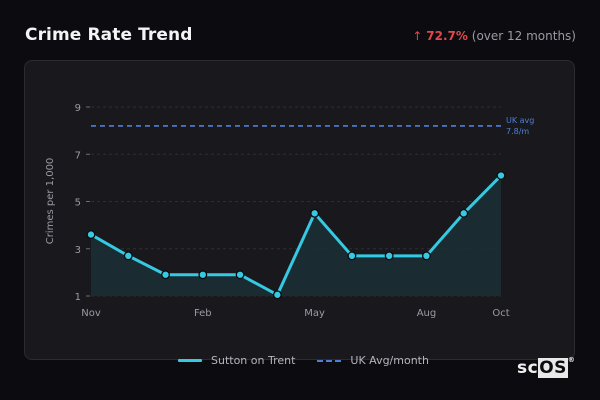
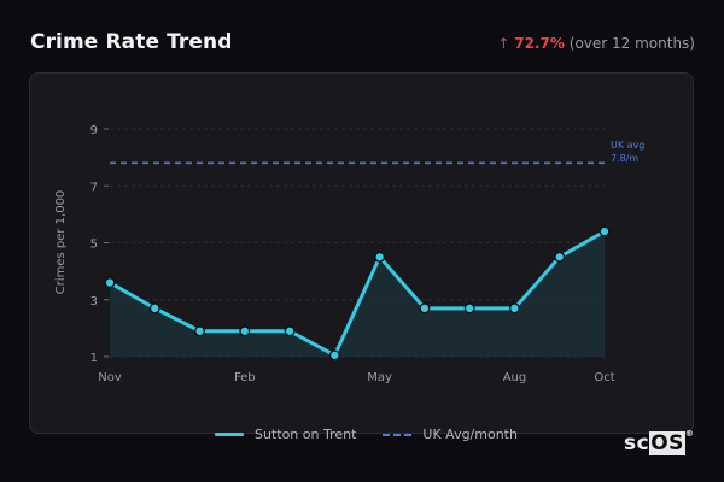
UK Avg/month/Nov: 8.2 -> 7.8
Sutton on Trent/Oct: 6.1 -> 5.4
